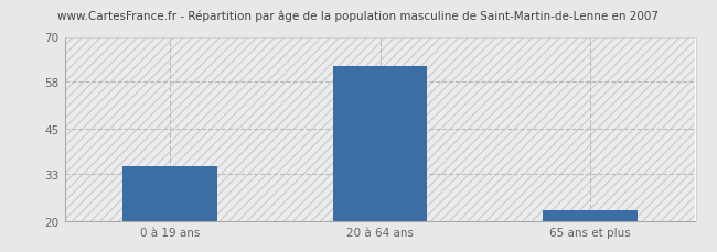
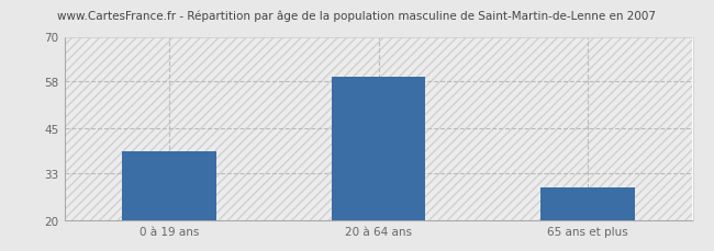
0 à 19 ans: 35 -> 39
20 à 64 ans: 62 -> 59
65 ans et plus: 23 -> 29
